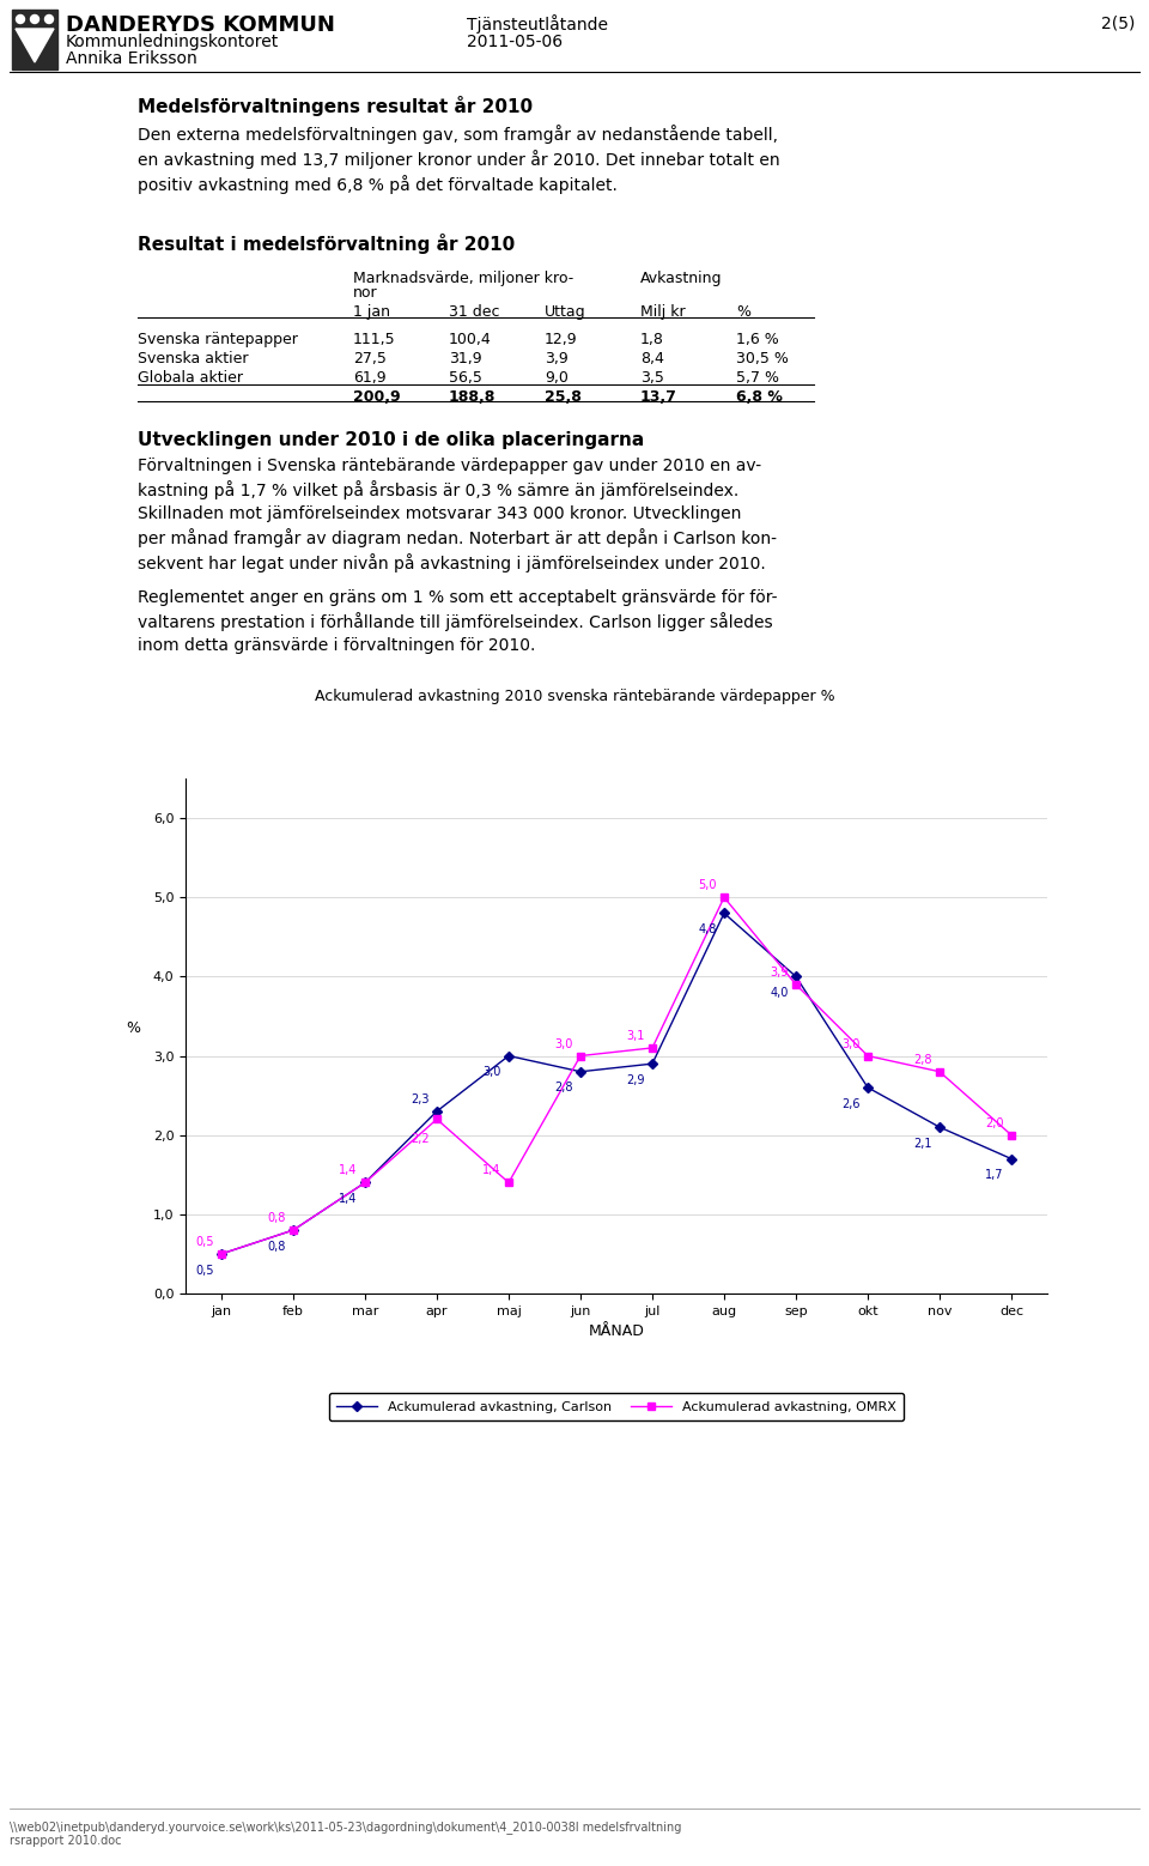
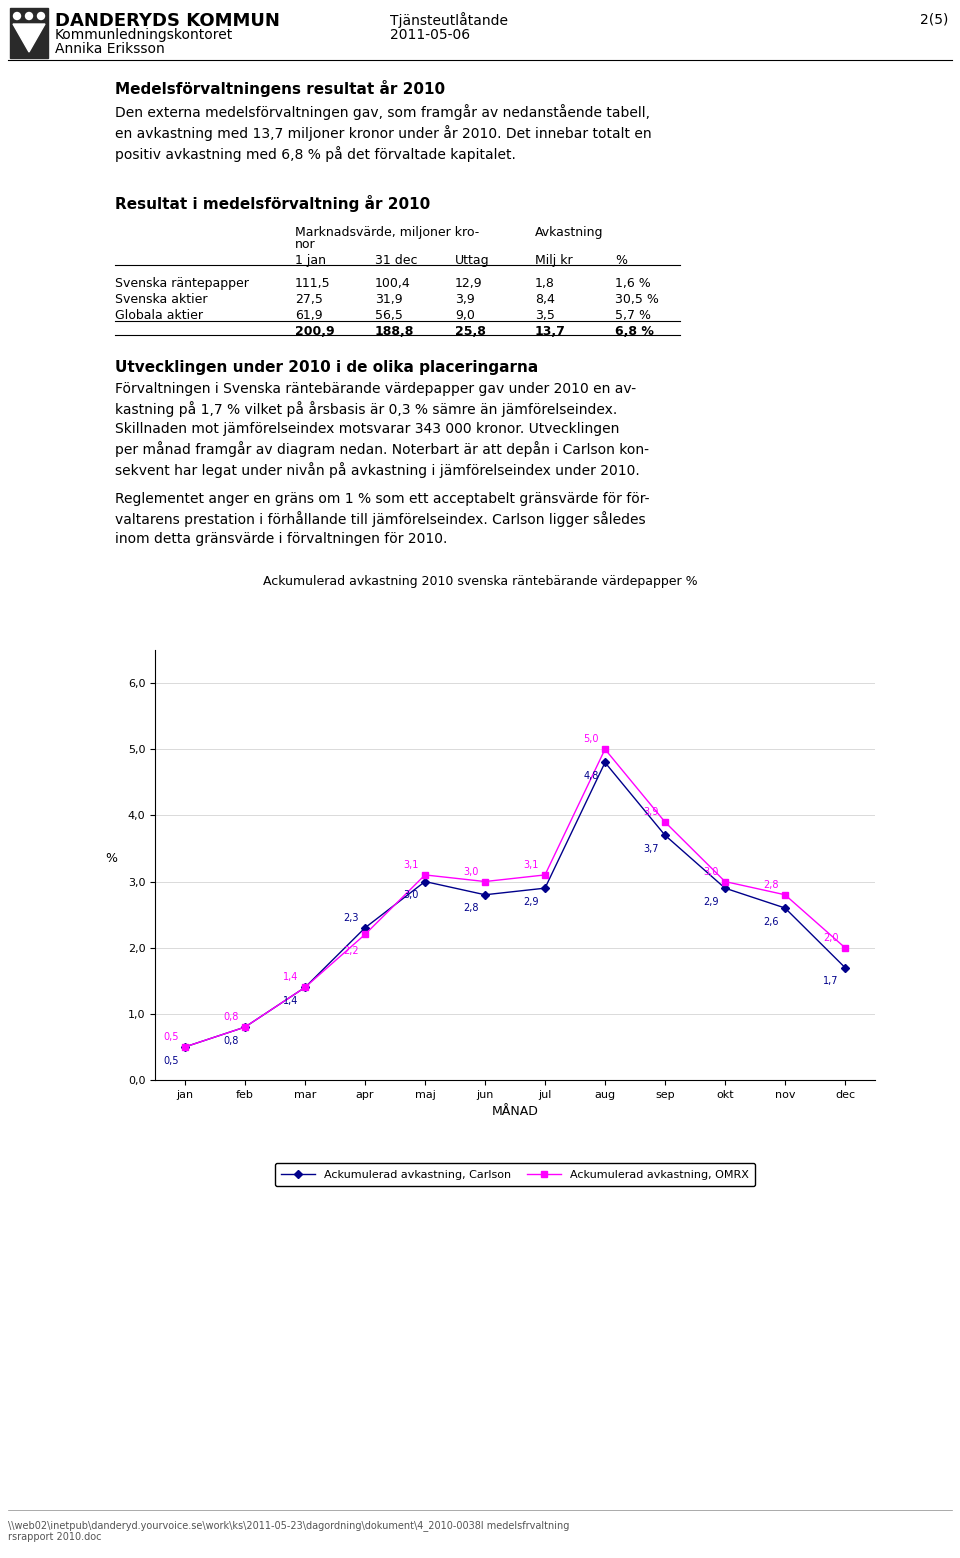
Ackumulerad avkastning, OMRX/maj: 1,4 -> 3,1
Ackumulerad avkastning, Carlson/sep: 4,0 -> 3,7
Ackumulerad avkastning, Carlson/okt: 2,6 -> 2,9
Ackumulerad avkastning, Carlson/nov: 2,1 -> 2,6
